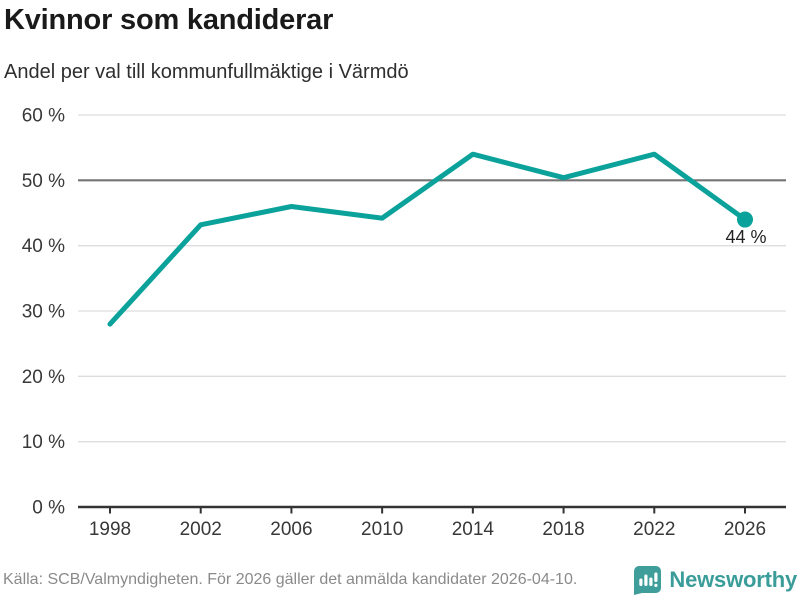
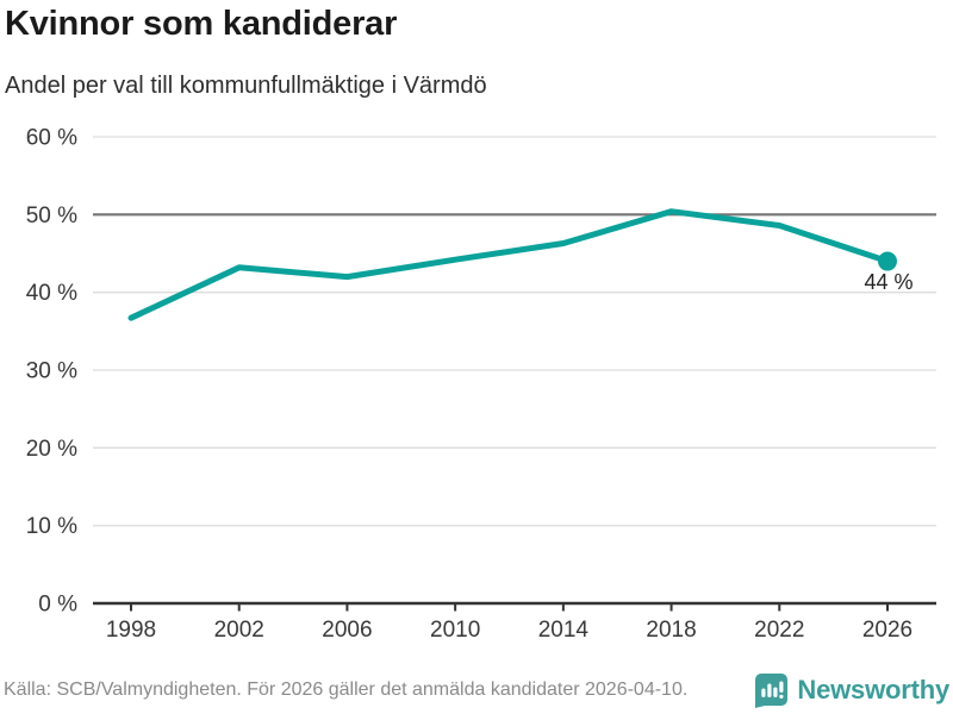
1998: 28% -> 37%
2006: 46% -> 42%
2014: 54% -> 46%
2022: 54% -> 49%
